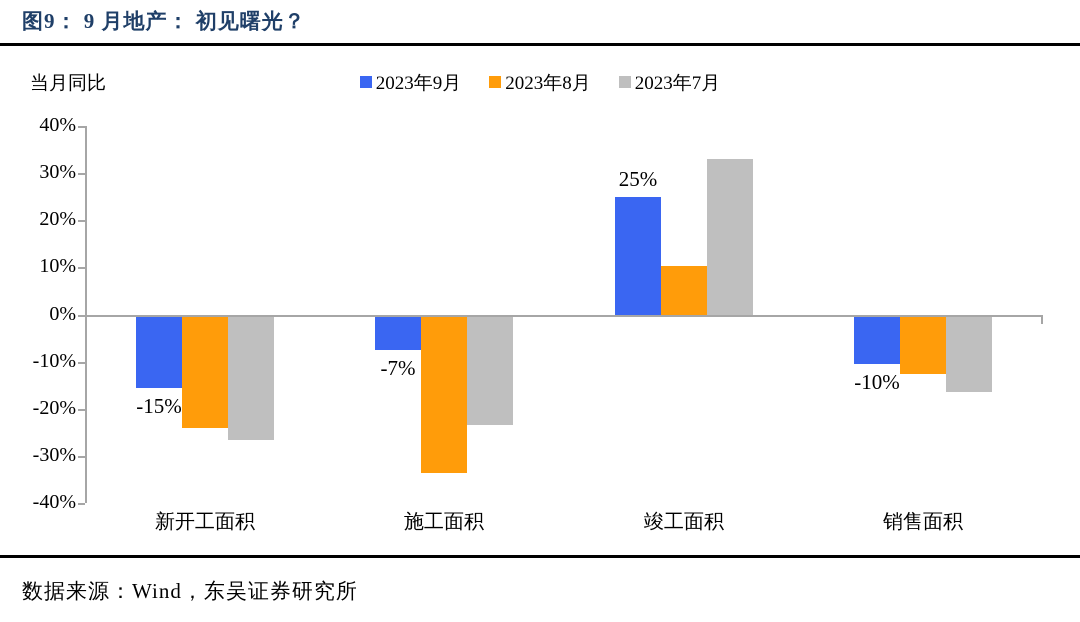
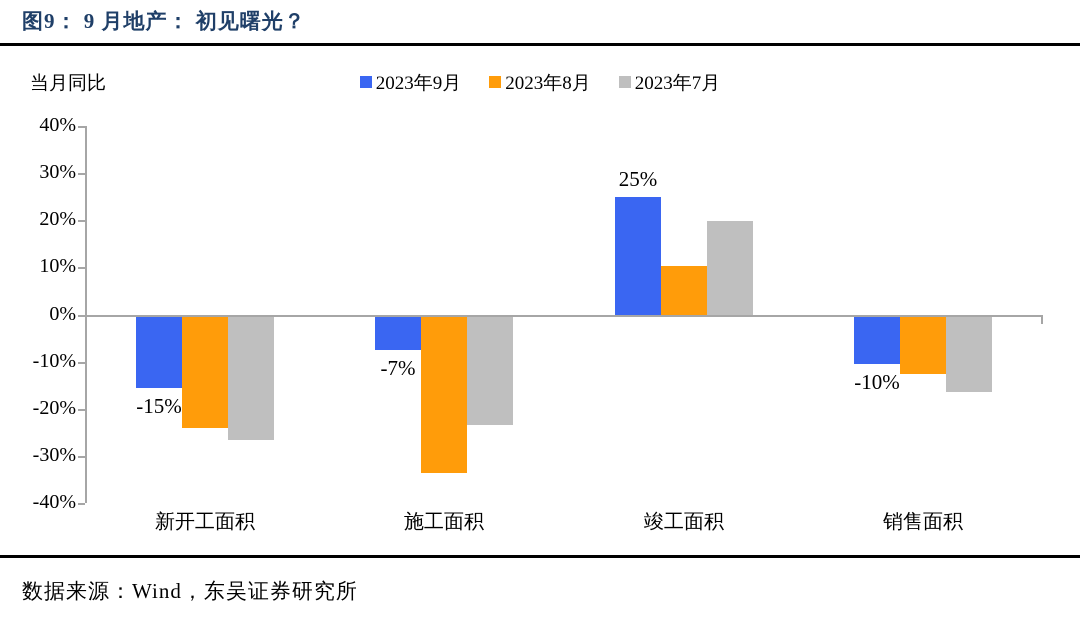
2023年7月/竣工面积: 33% -> 20%
